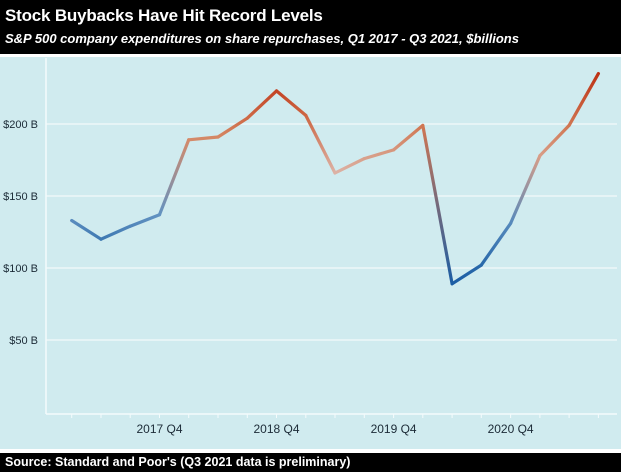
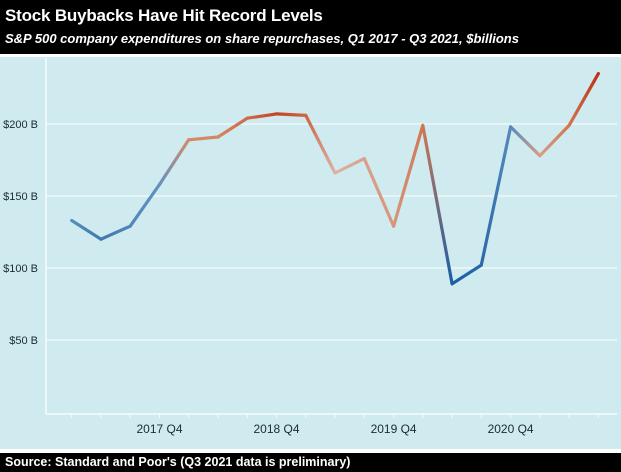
2017 Q4: $137B -> $158B
2018 Q4: $223B -> $207B
2019 Q4: $182B -> $129B
2020 Q4: $131B -> $198B
